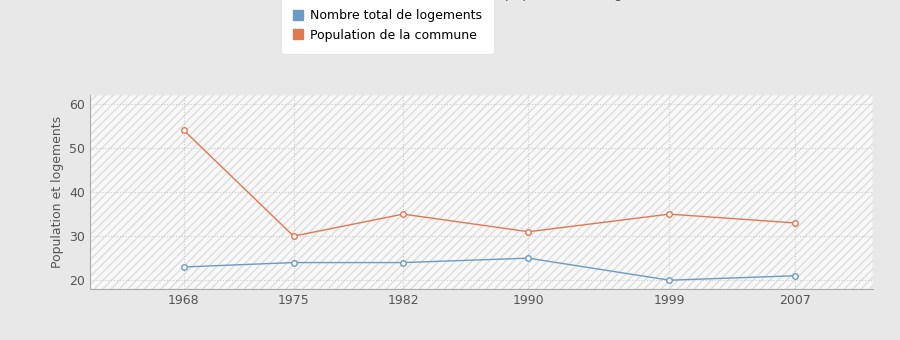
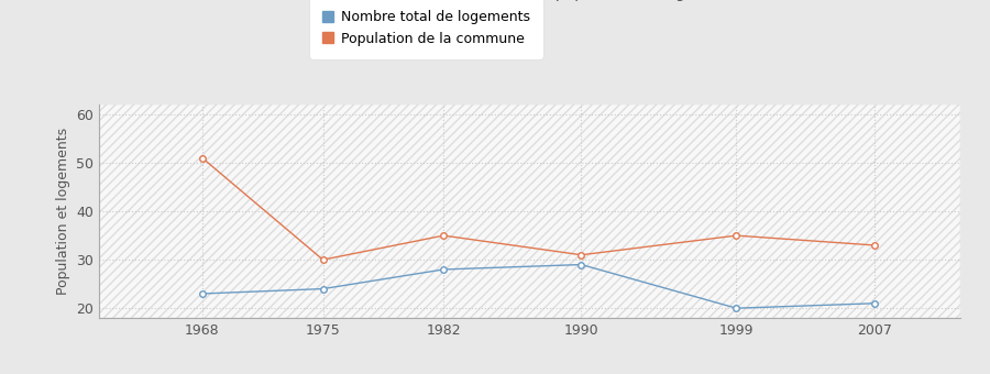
Population de la commune/1968: 54 -> 51
Nombre total de logements/1982: 24 -> 28
Nombre total de logements/1990: 25 -> 29
